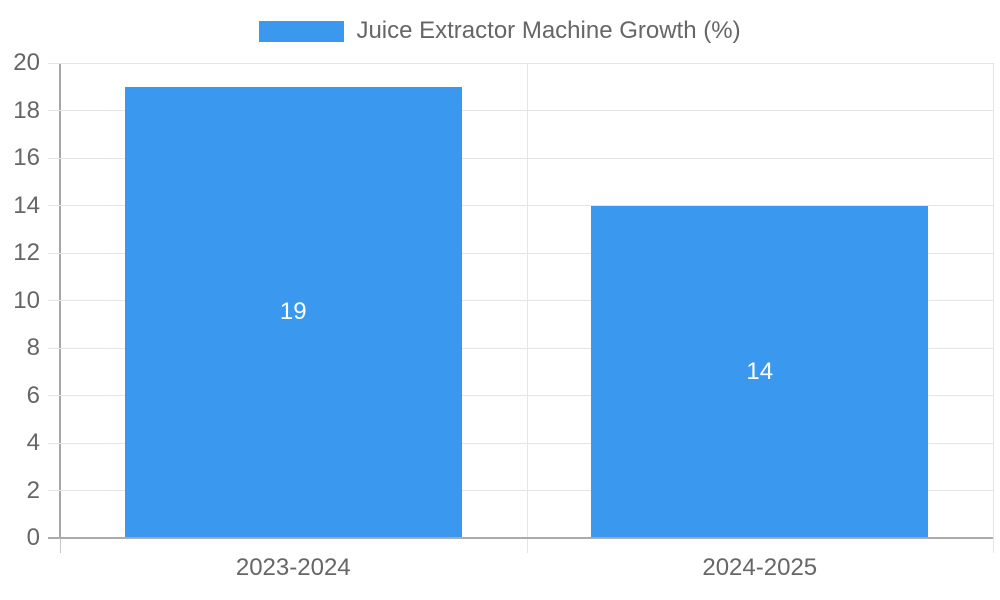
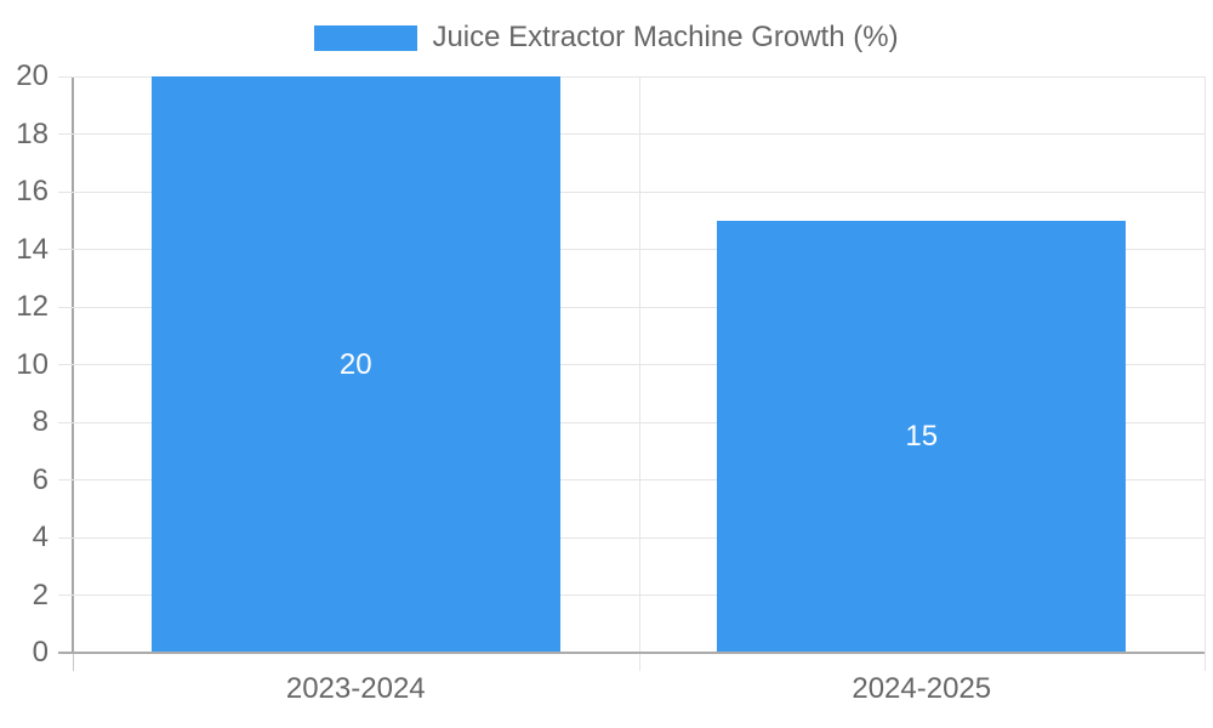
2023-2024: 19 -> 20
2024-2025: 14 -> 15
